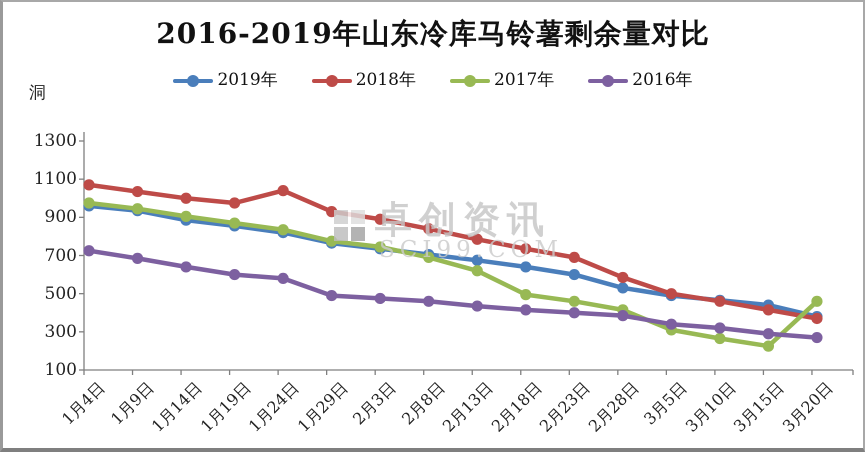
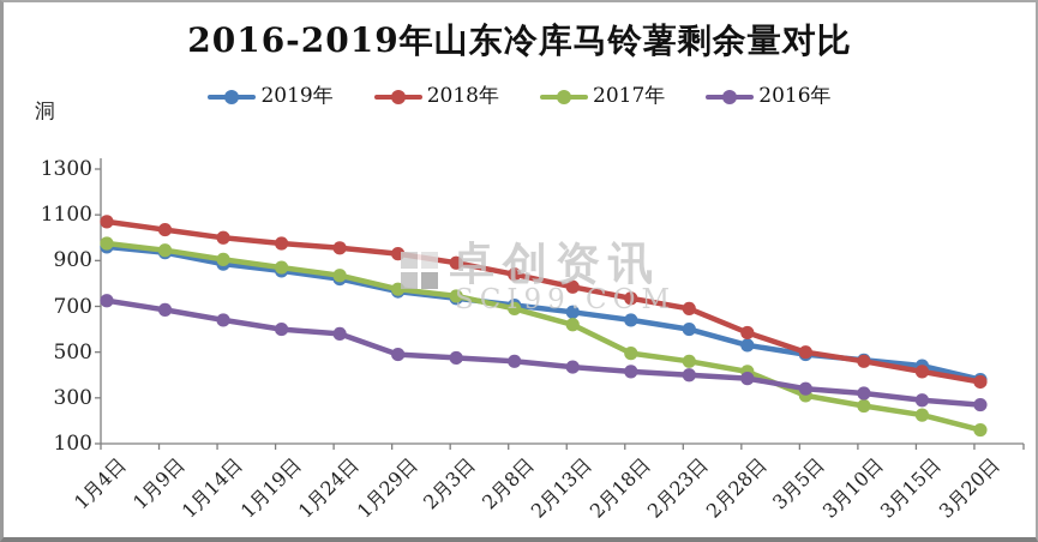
2018年/1月24日: 1040 -> 960
2017年/3月20日: 460 -> 160
